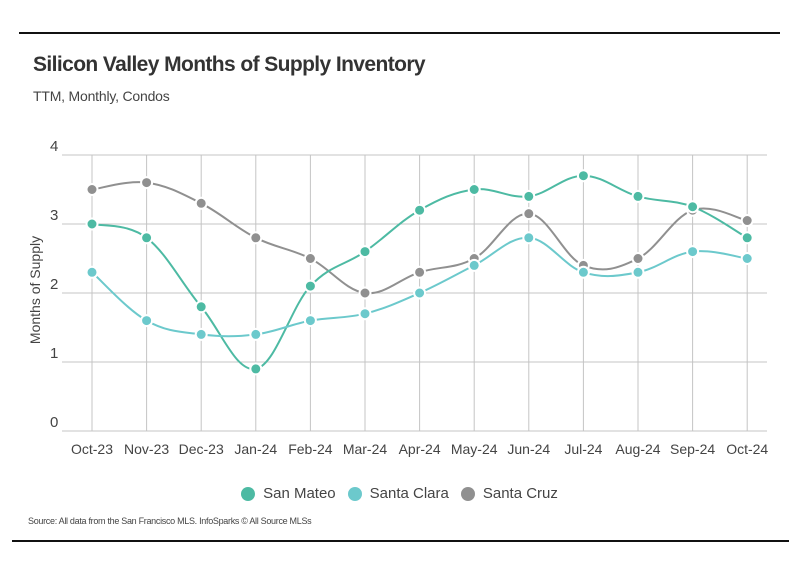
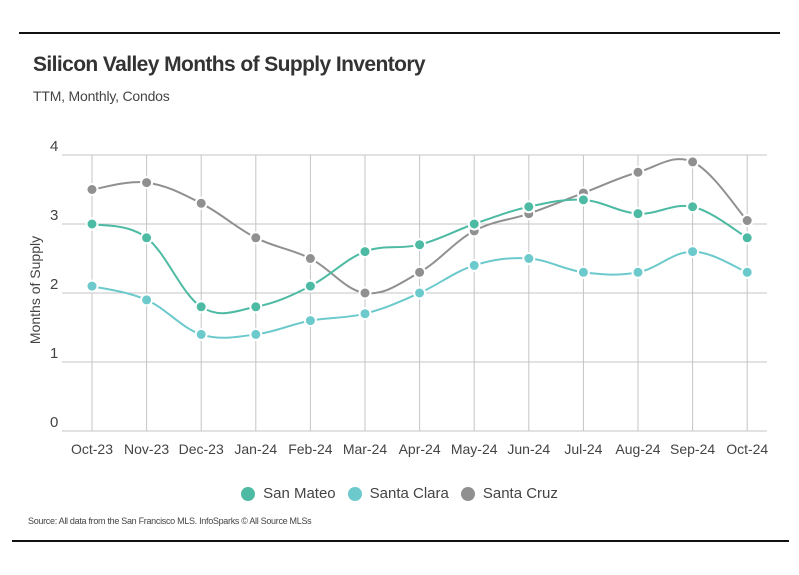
Santa Clara/Oct-23: 2.3 -> 2.1
Santa Clara/Nov-23: 1.6 -> 1.9
San Mateo/Jan-24: 0.9 -> 1.8
San Mateo/Apr-24: 3.2 -> 2.7
San Mateo/May-24: 3.5 -> 3.0
Santa Cruz/May-24: 2.5 -> 2.9
San Mateo/Jun-24: 3.4 -> 3.2
Santa Clara/Jun-24: 2.8 -> 2.5
San Mateo/Jul-24: 3.7 -> 3.4
Santa Cruz/Jul-24: 2.4 -> 3.5
San Mateo/Aug-24: 3.4 -> 3.1
Santa Cruz/Aug-24: 2.5 -> 3.8
Santa Cruz/Sep-24: 3.2 -> 3.9
Santa Clara/Oct-24: 2.5 -> 2.3
